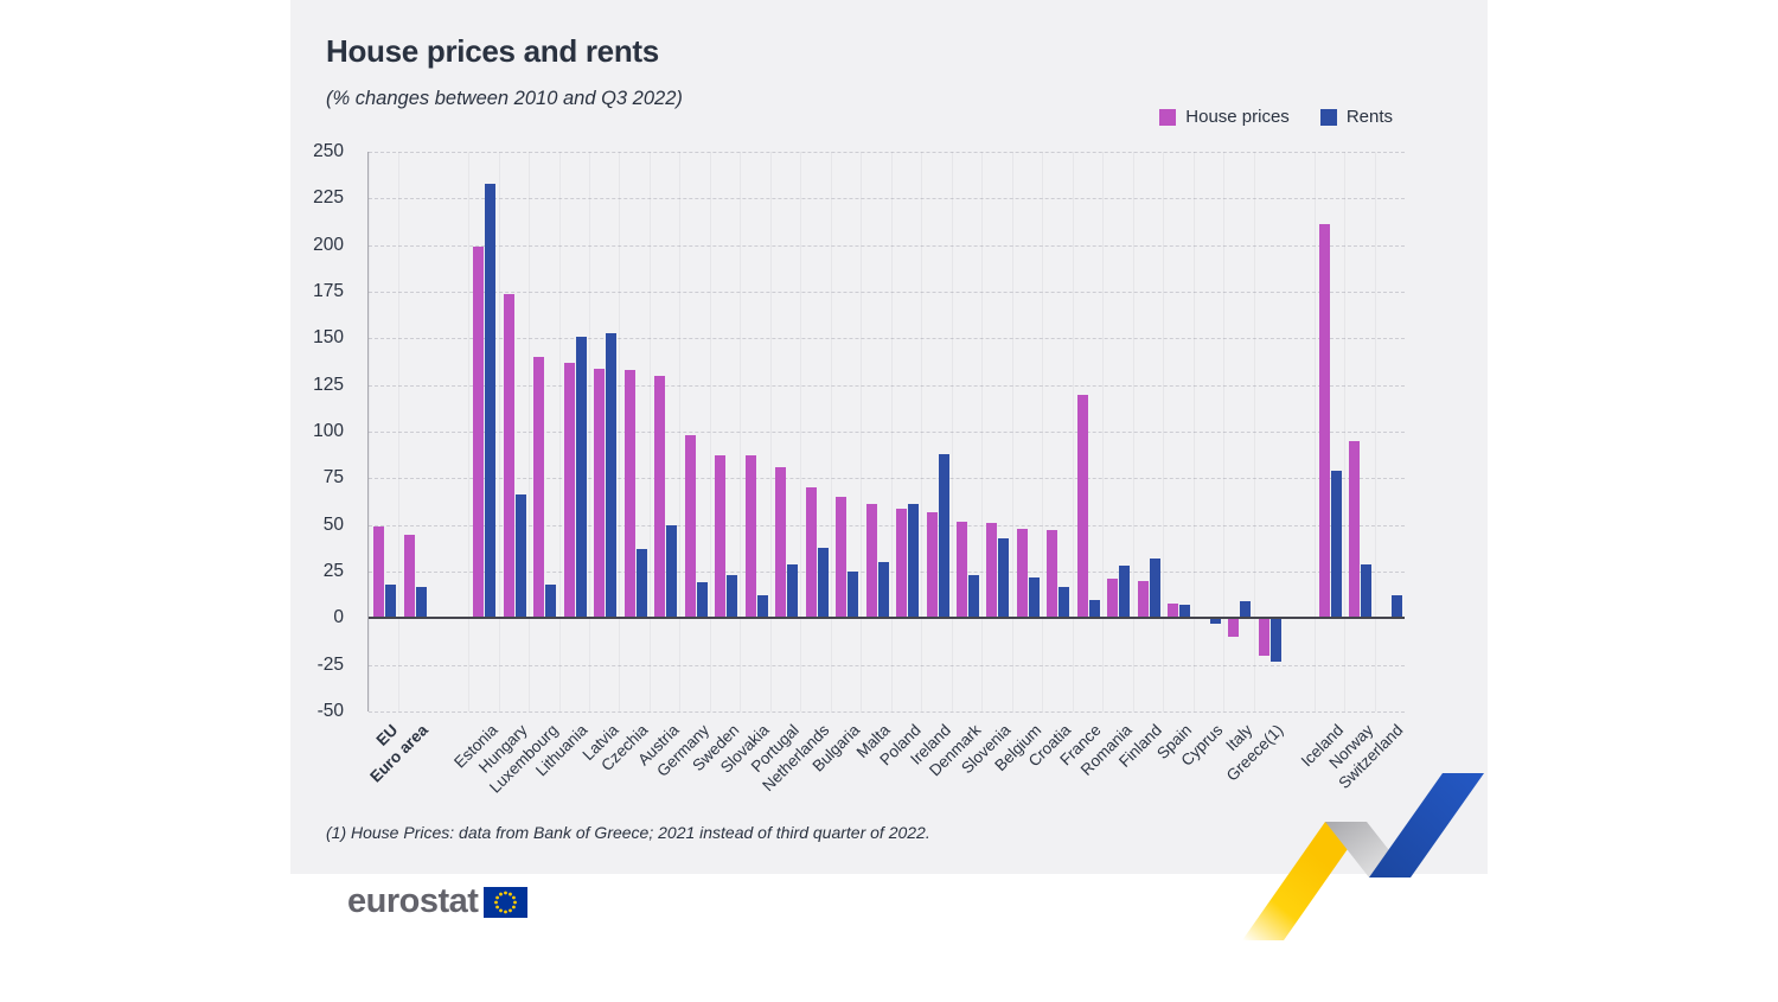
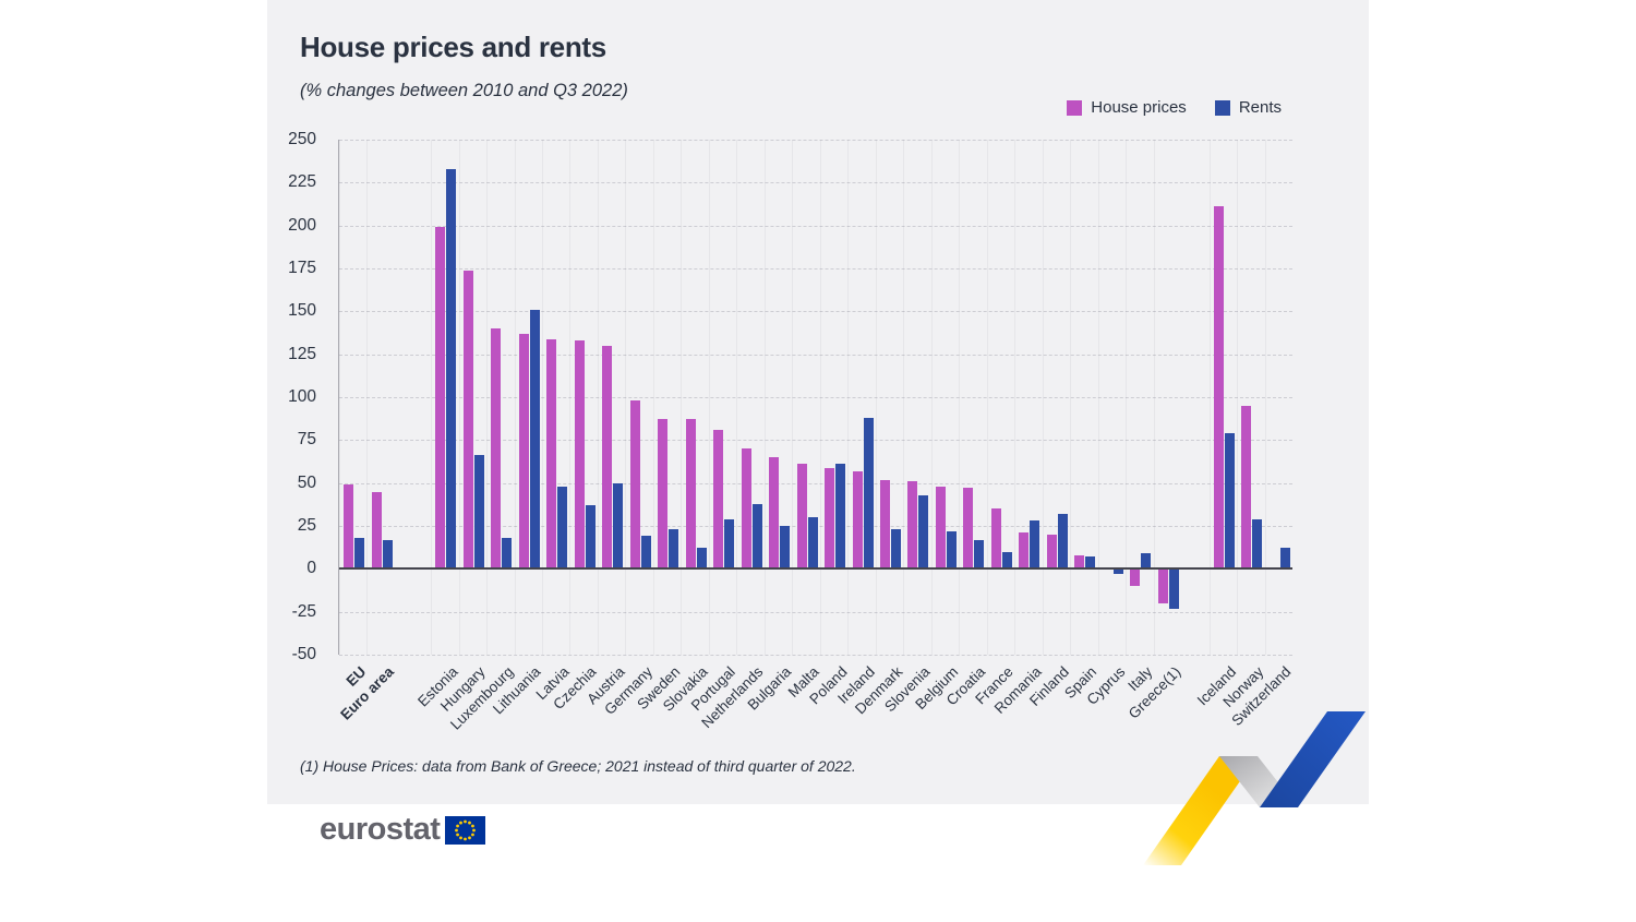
Rents/Latvia: 153 -> 48
House prices/France: 120 -> 35
